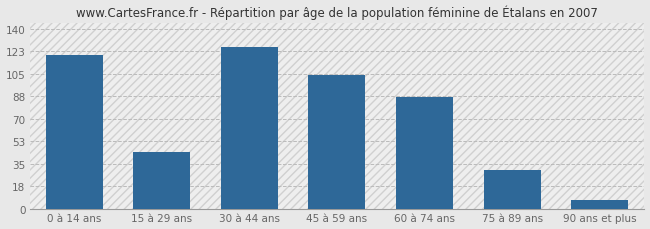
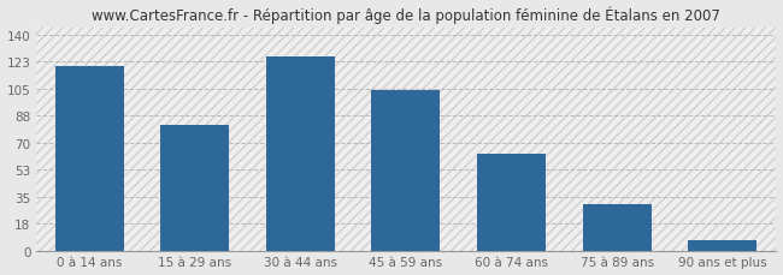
15 à 29 ans: 44 -> 82
60 à 74 ans: 87 -> 63
